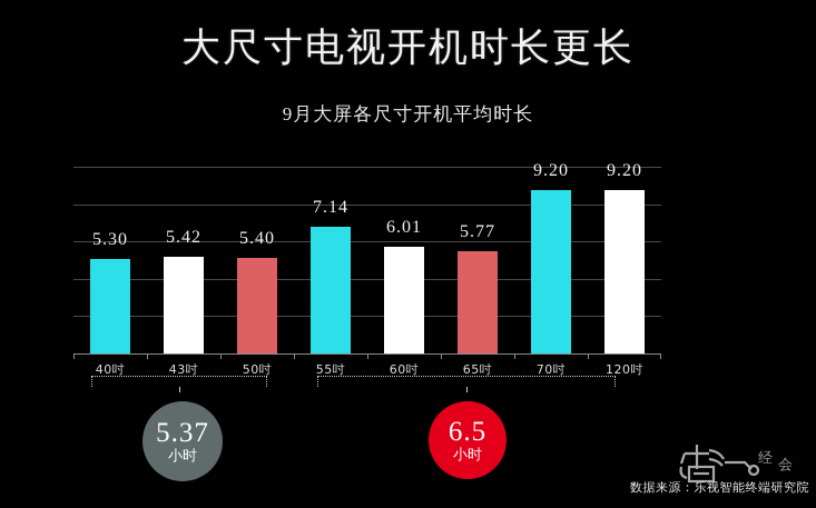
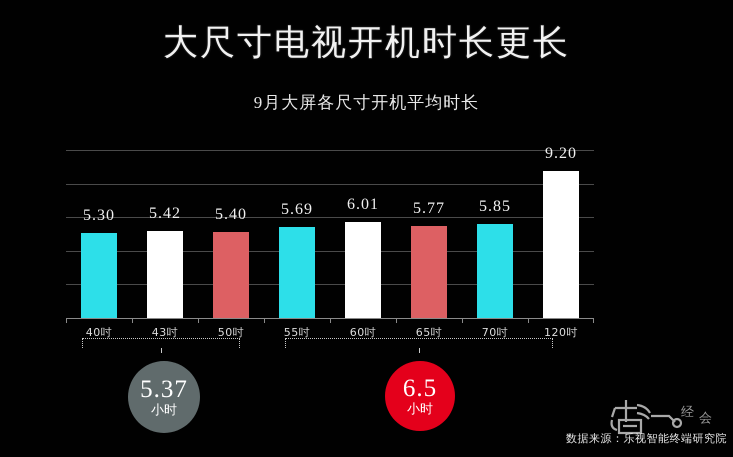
55吋: 7.14 -> 5.69
70吋: 9.20 -> 5.85
